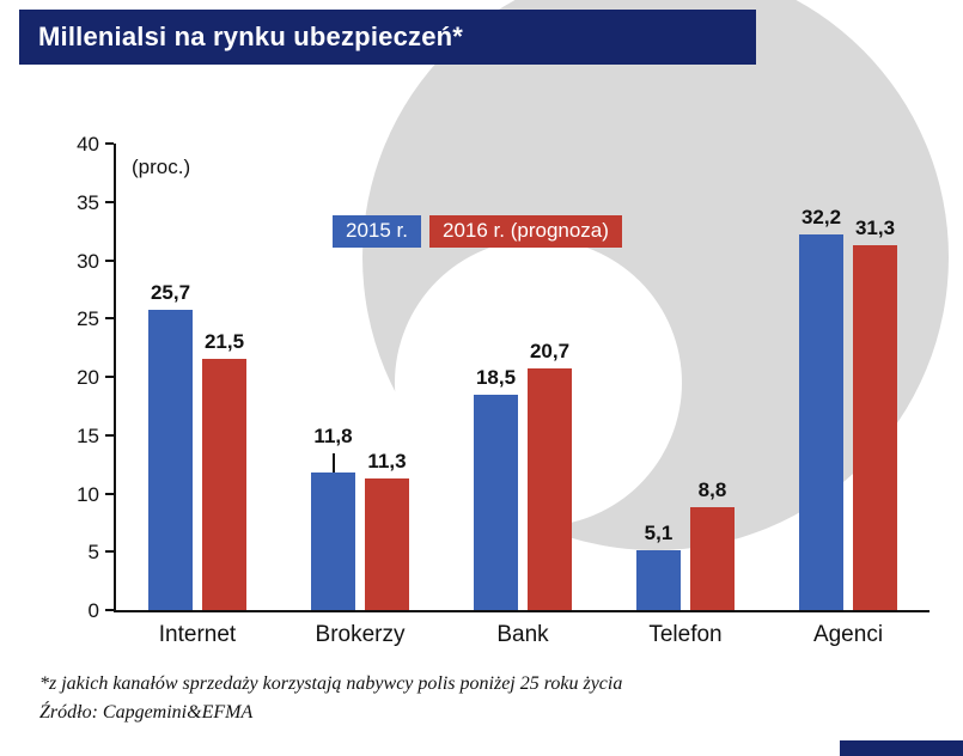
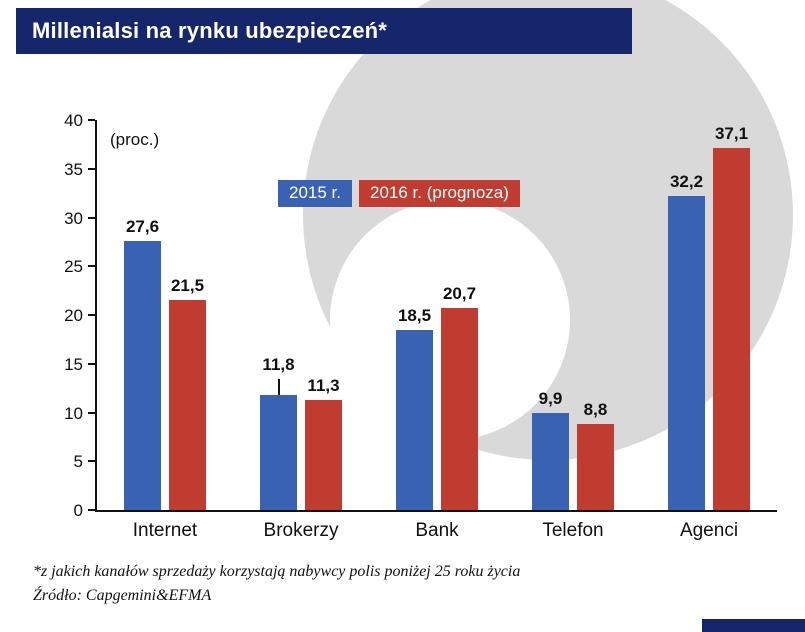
2015 r./Internet: 25,7 -> 27,6
2015 r./Telefon: 5,1 -> 9,9
2016 r. (prognoza)/Agenci: 31,3 -> 37,1
